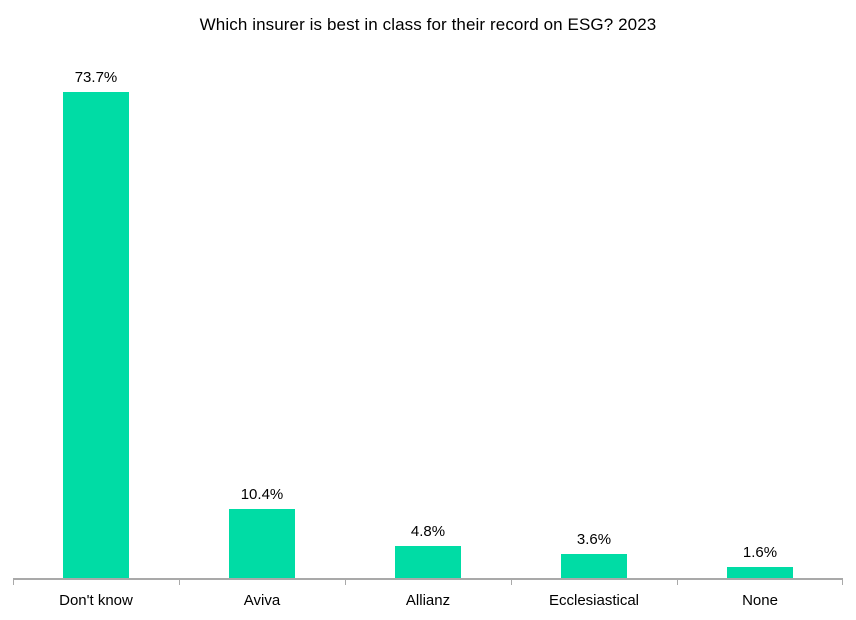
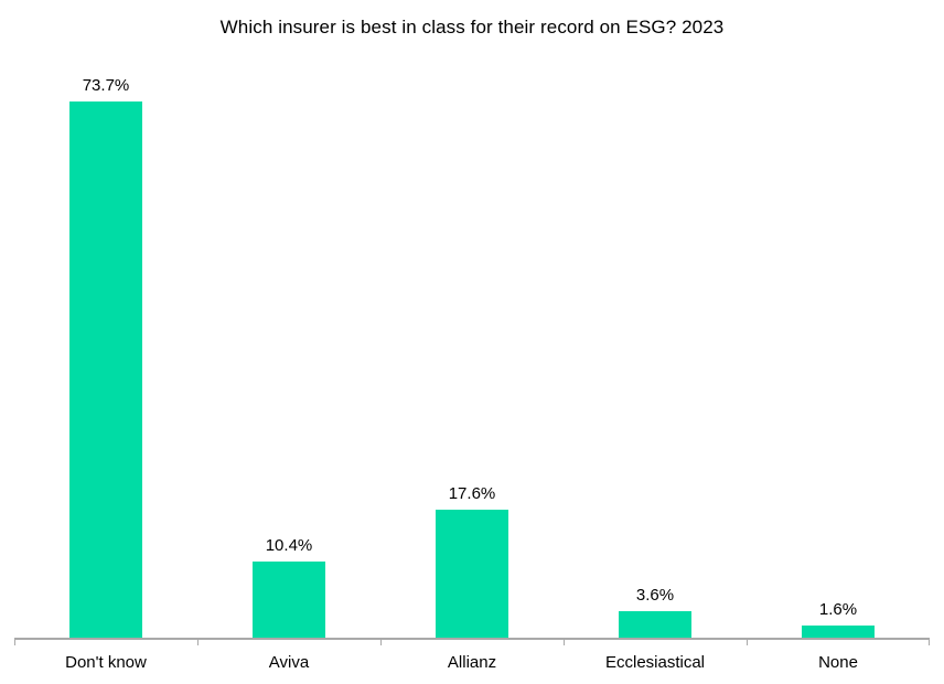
Allianz: 4.8% -> 17.6%
